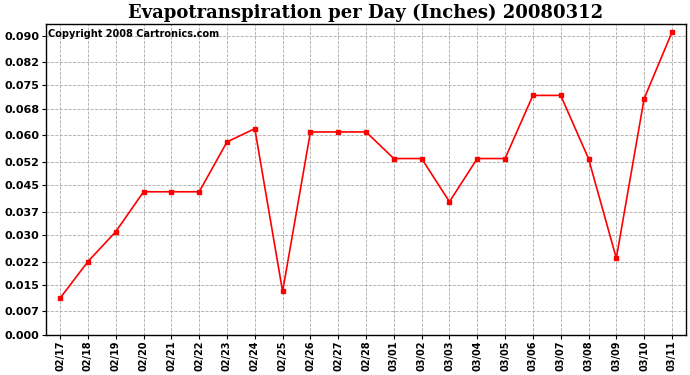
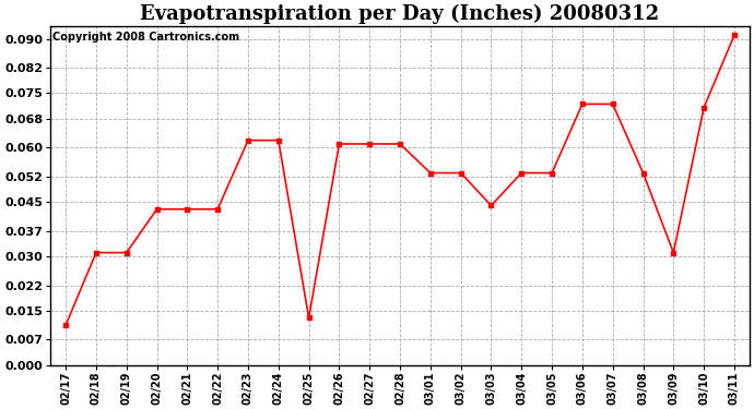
02/18: 0.022 -> 0.031
02/23: 0.058 -> 0.062
03/03: 0.040 -> 0.044
03/09: 0.023 -> 0.031
